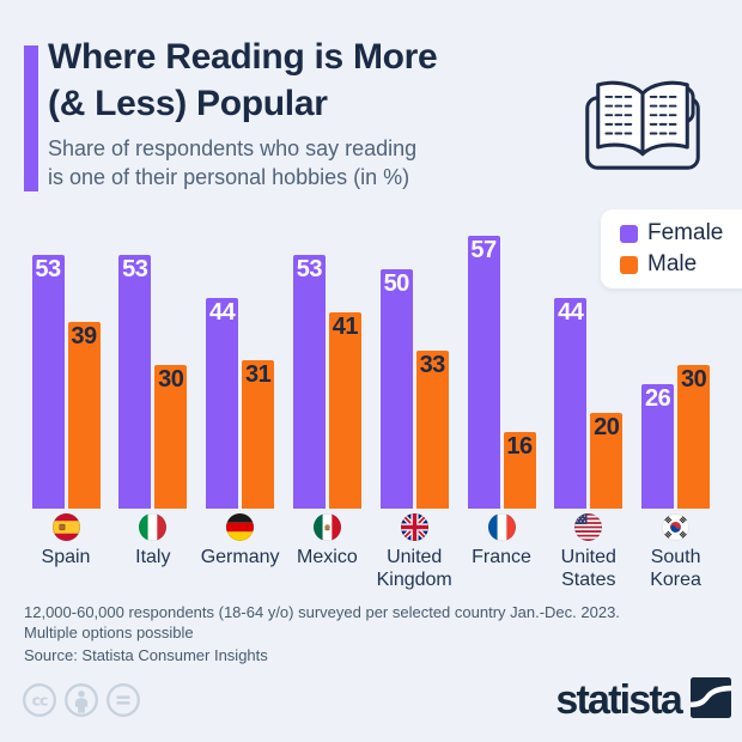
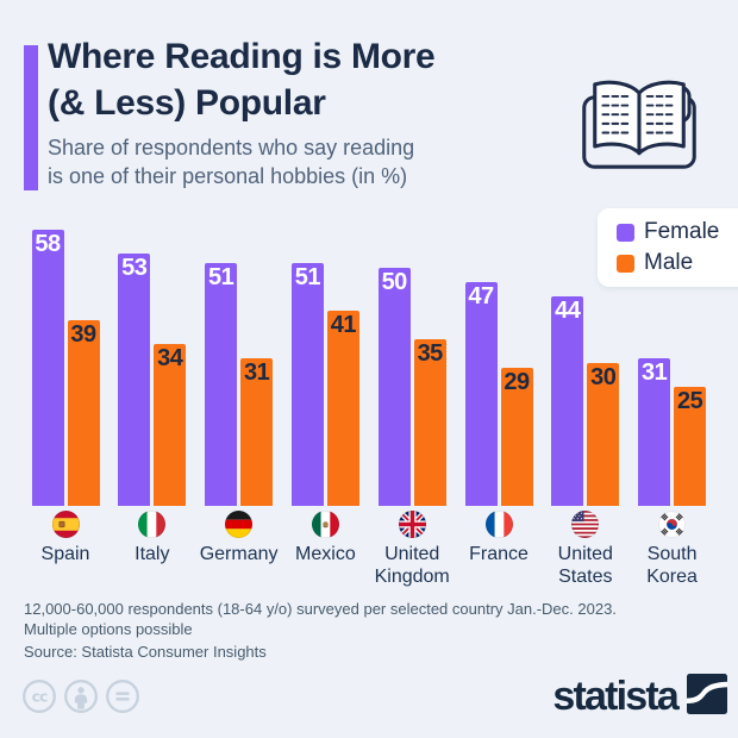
Female/Spain: 53 -> 58
Male/Italy: 30 -> 34
Female/Germany: 44 -> 51
Female/Mexico: 53 -> 51
Male/United Kingdom: 33 -> 35
Female/France: 57 -> 47
Male/France: 16 -> 29
Male/United States: 20 -> 30
Female/South Korea: 26 -> 31
Male/South Korea: 30 -> 25
